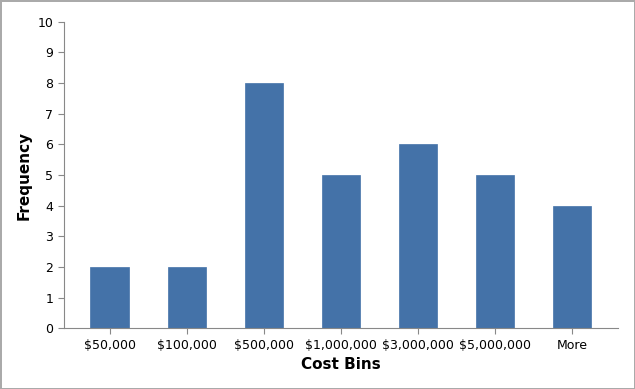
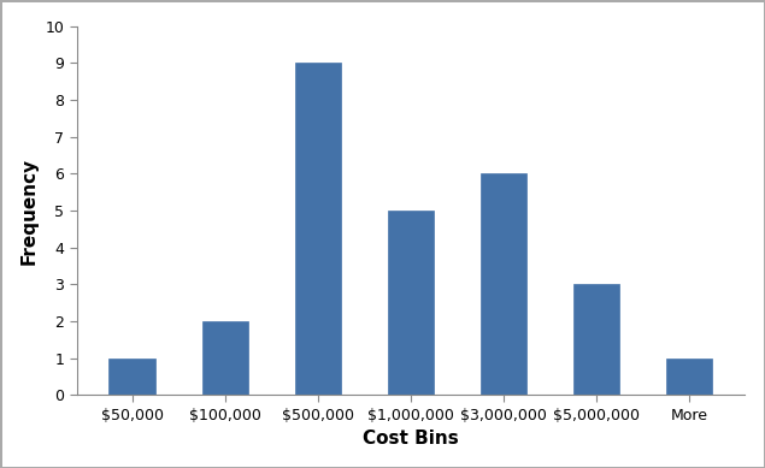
$50,000: 2 -> 1
$500,000: 8 -> 9
$5,000,000: 5 -> 3
More: 4 -> 1
